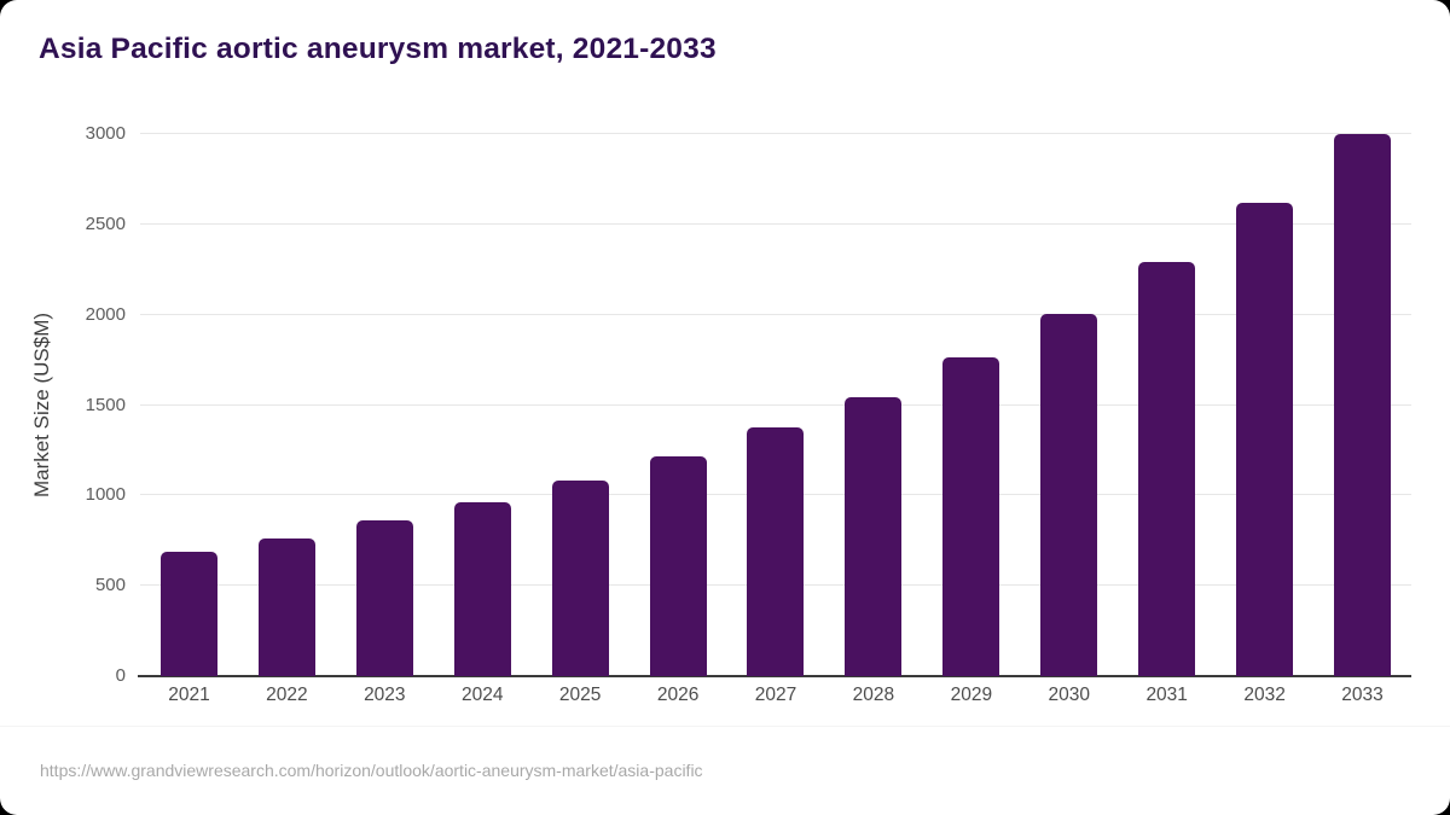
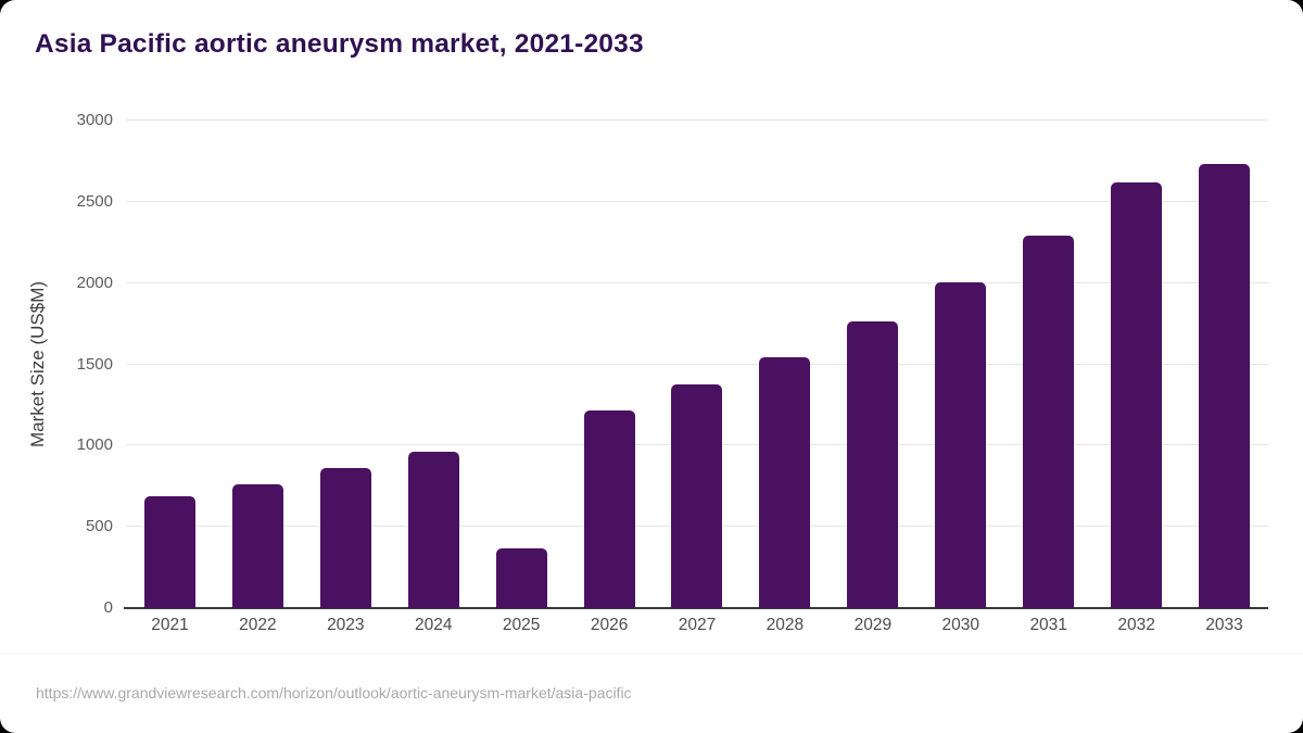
2025: 1080 -> 370
2033: 3000 -> 2730
